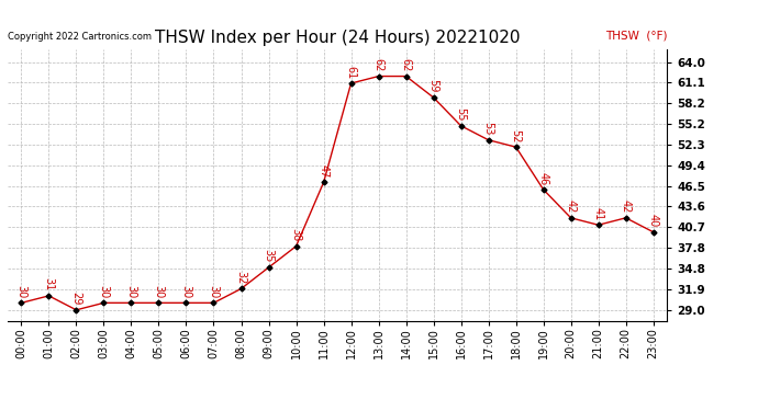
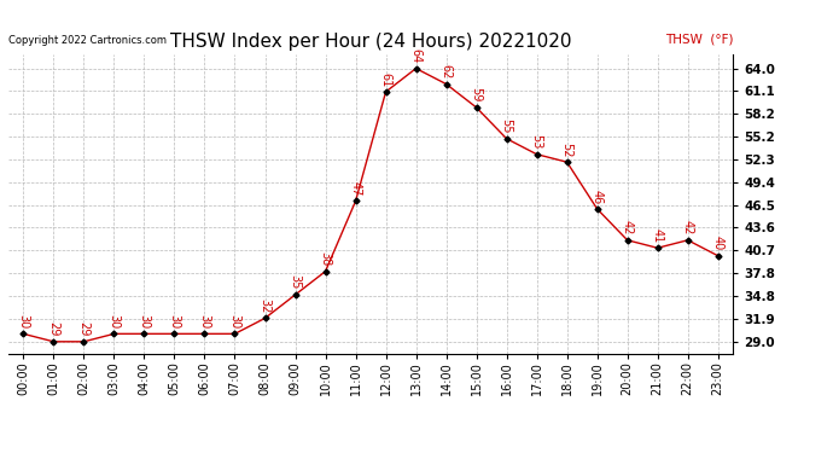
01:00: 31 -> 29
13:00: 62 -> 64
